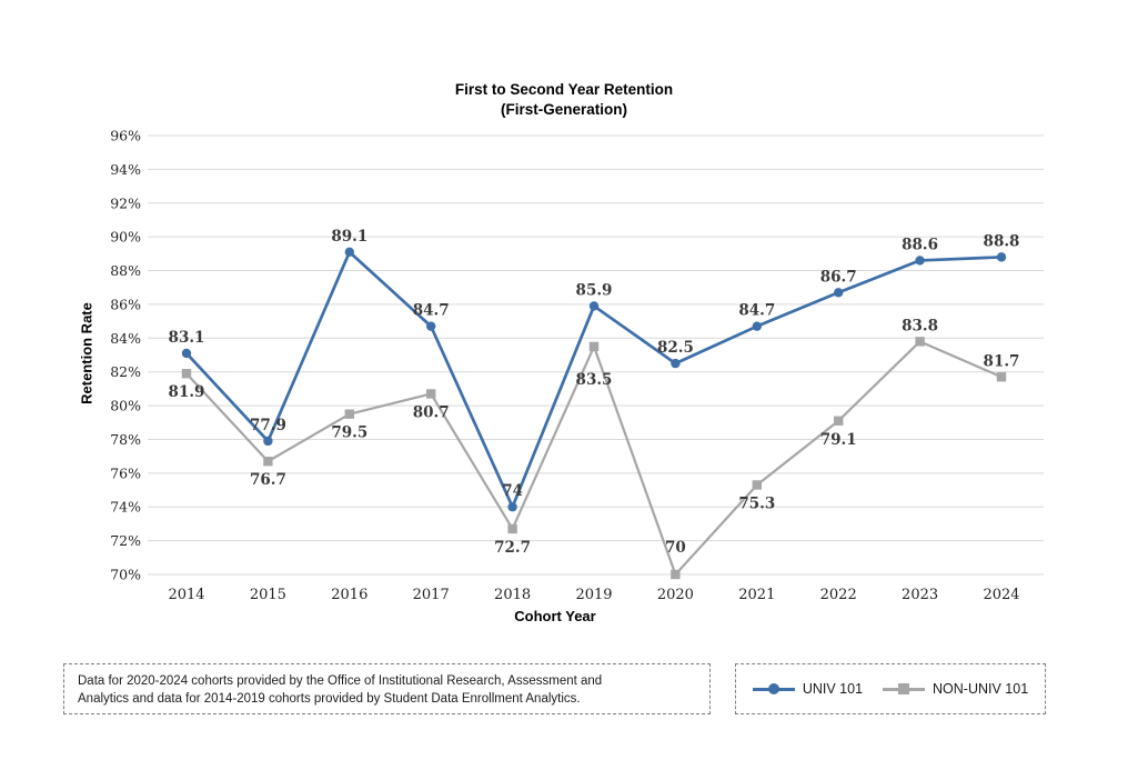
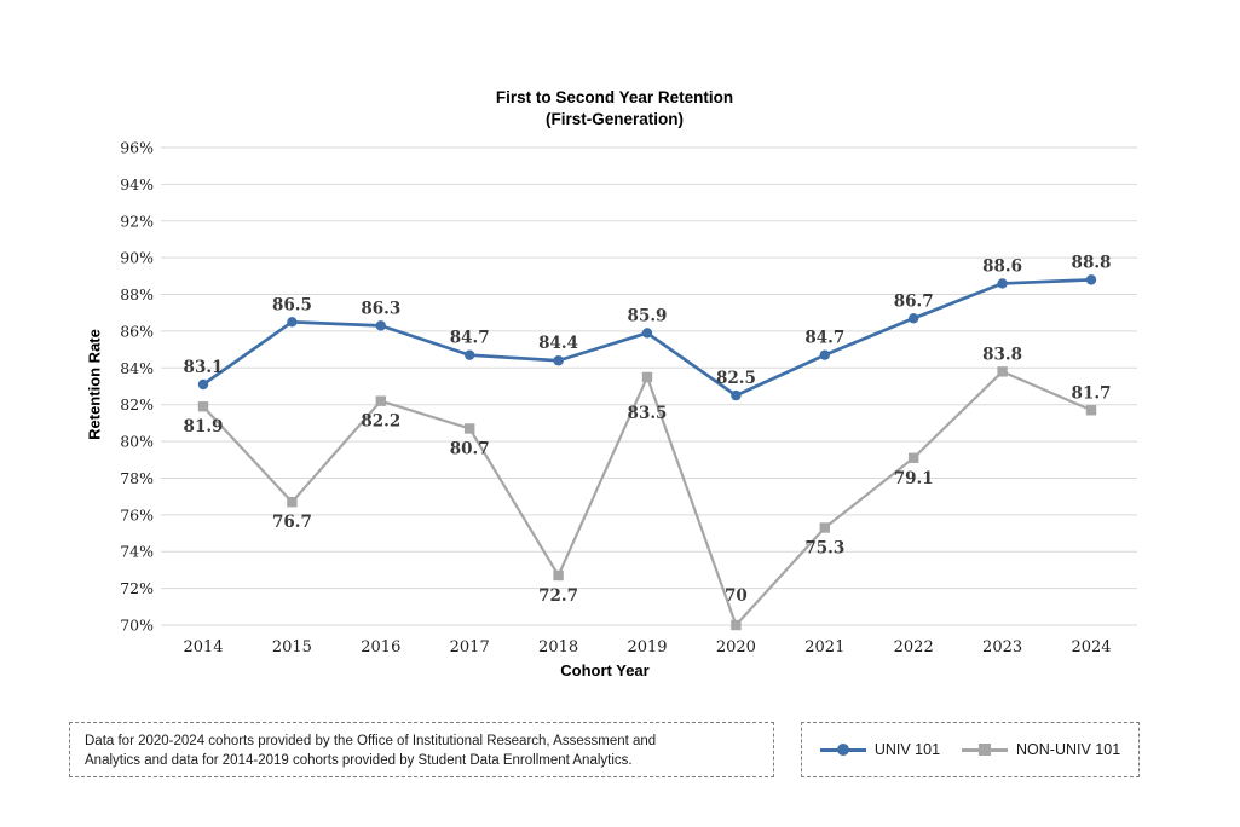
UNIV 101/2015: 77.9 -> 86.5
UNIV 101/2016: 89.1 -> 86.3
NON-UNIV 101/2016: 79.5 -> 82.2
UNIV 101/2018: 74 -> 84.4
